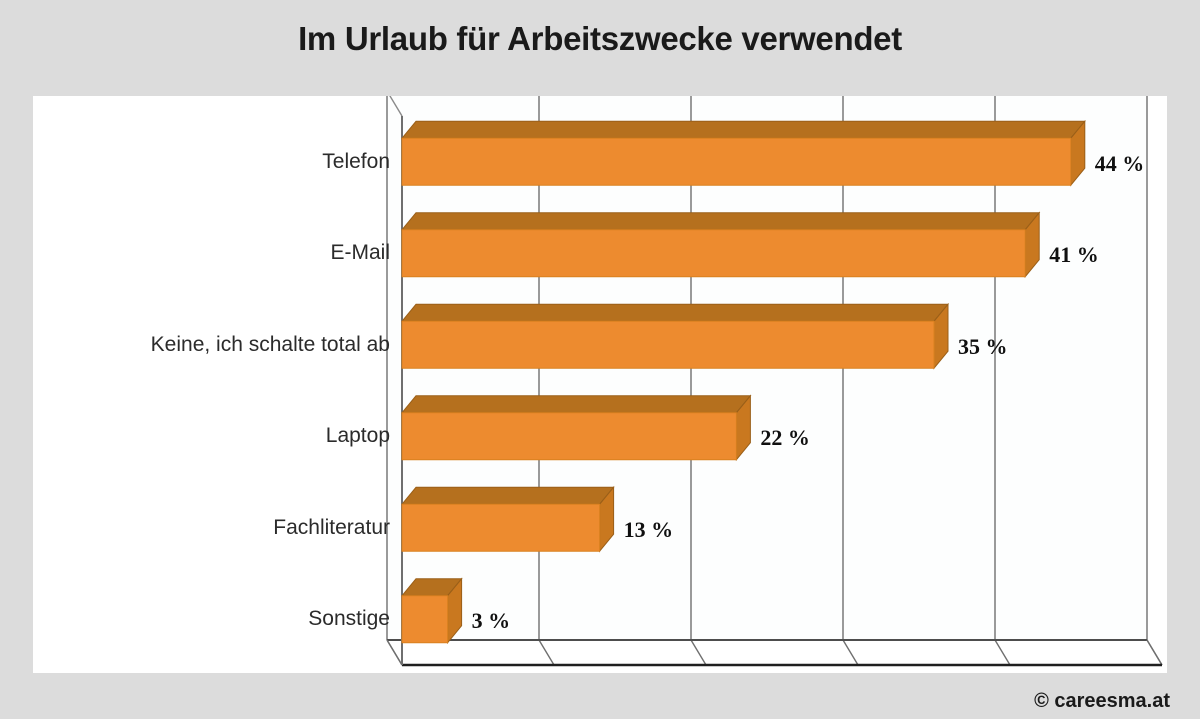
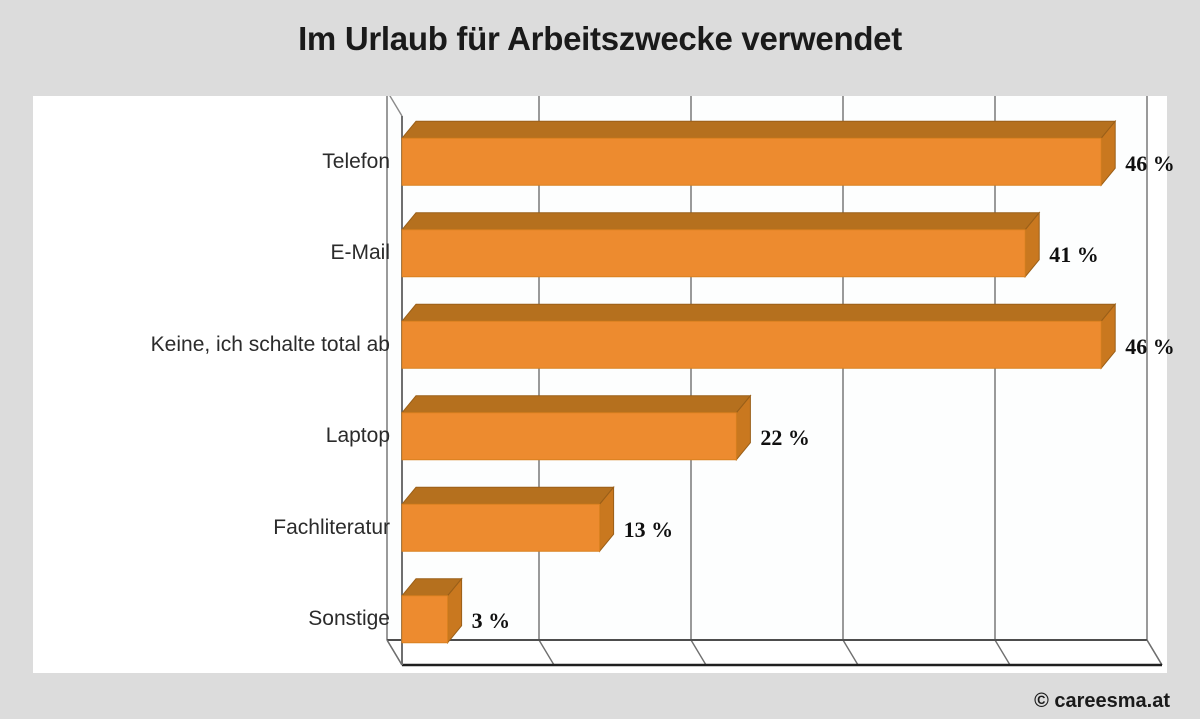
Telefon: 44 -> 46
Keine, ich schalte total ab: 35 -> 46
